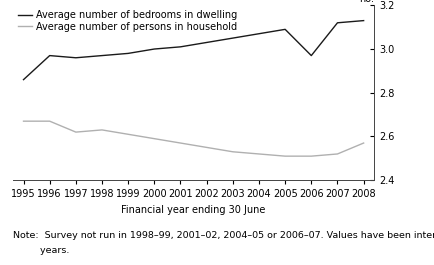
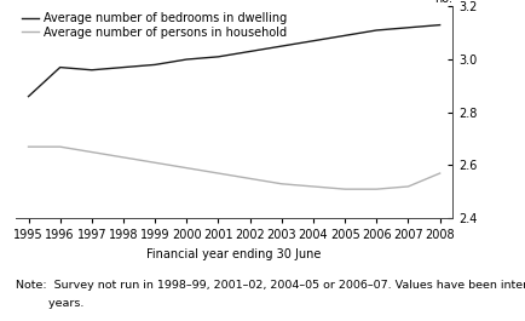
Average number of persons in household/1997: 2.62 -> 2.65
Average number of bedrooms in dwelling/2006: 2.97 -> 3.11
